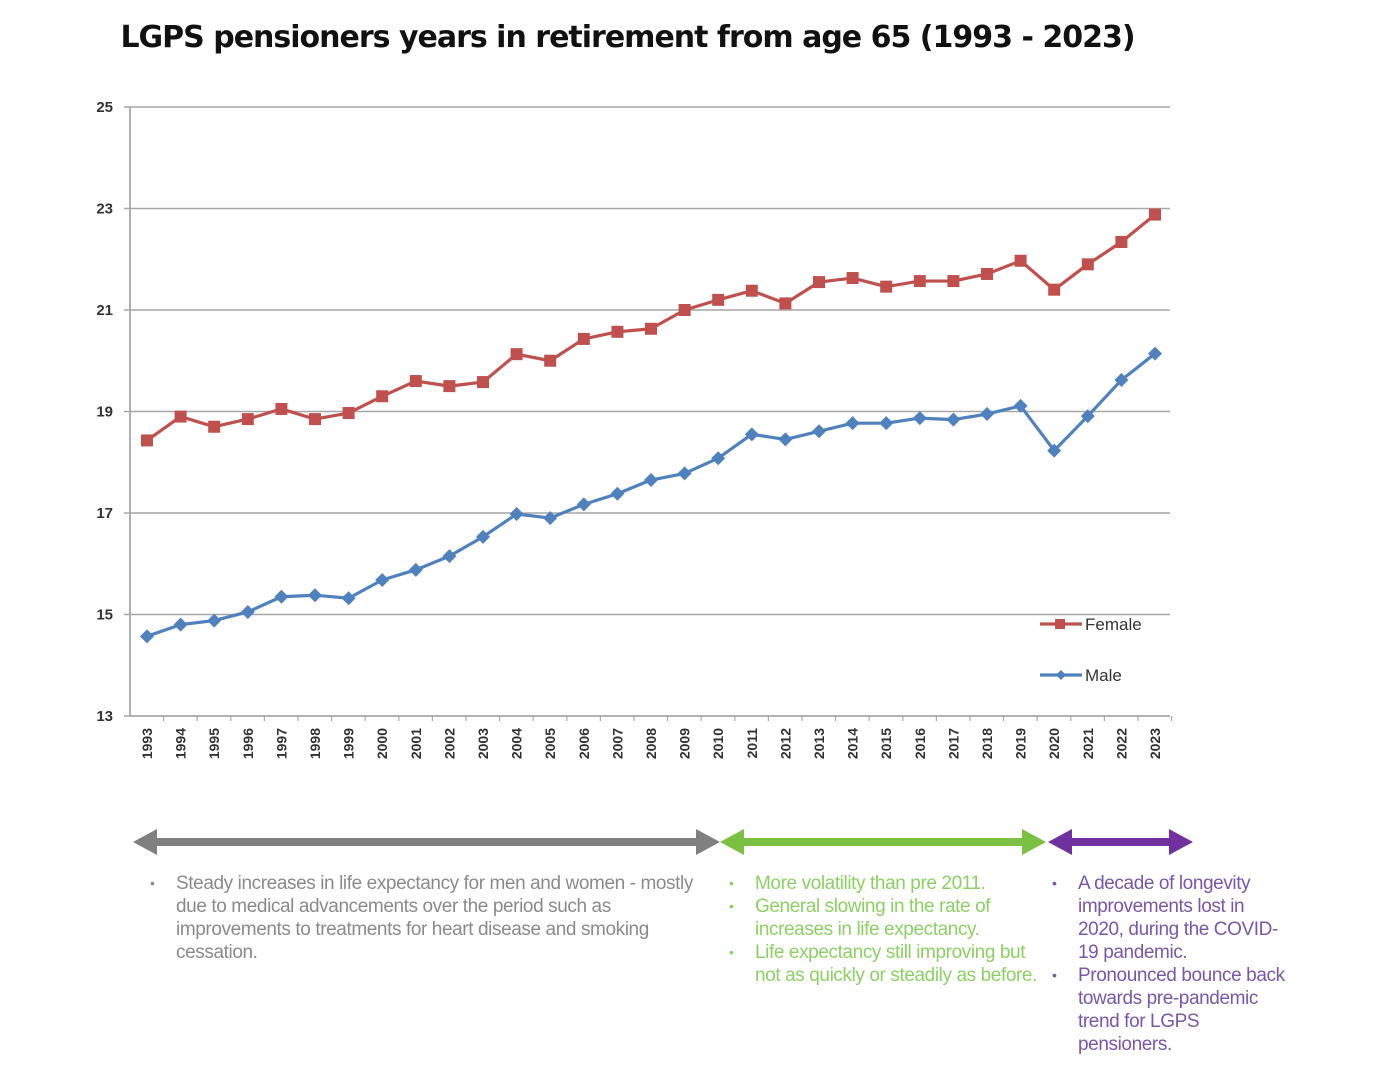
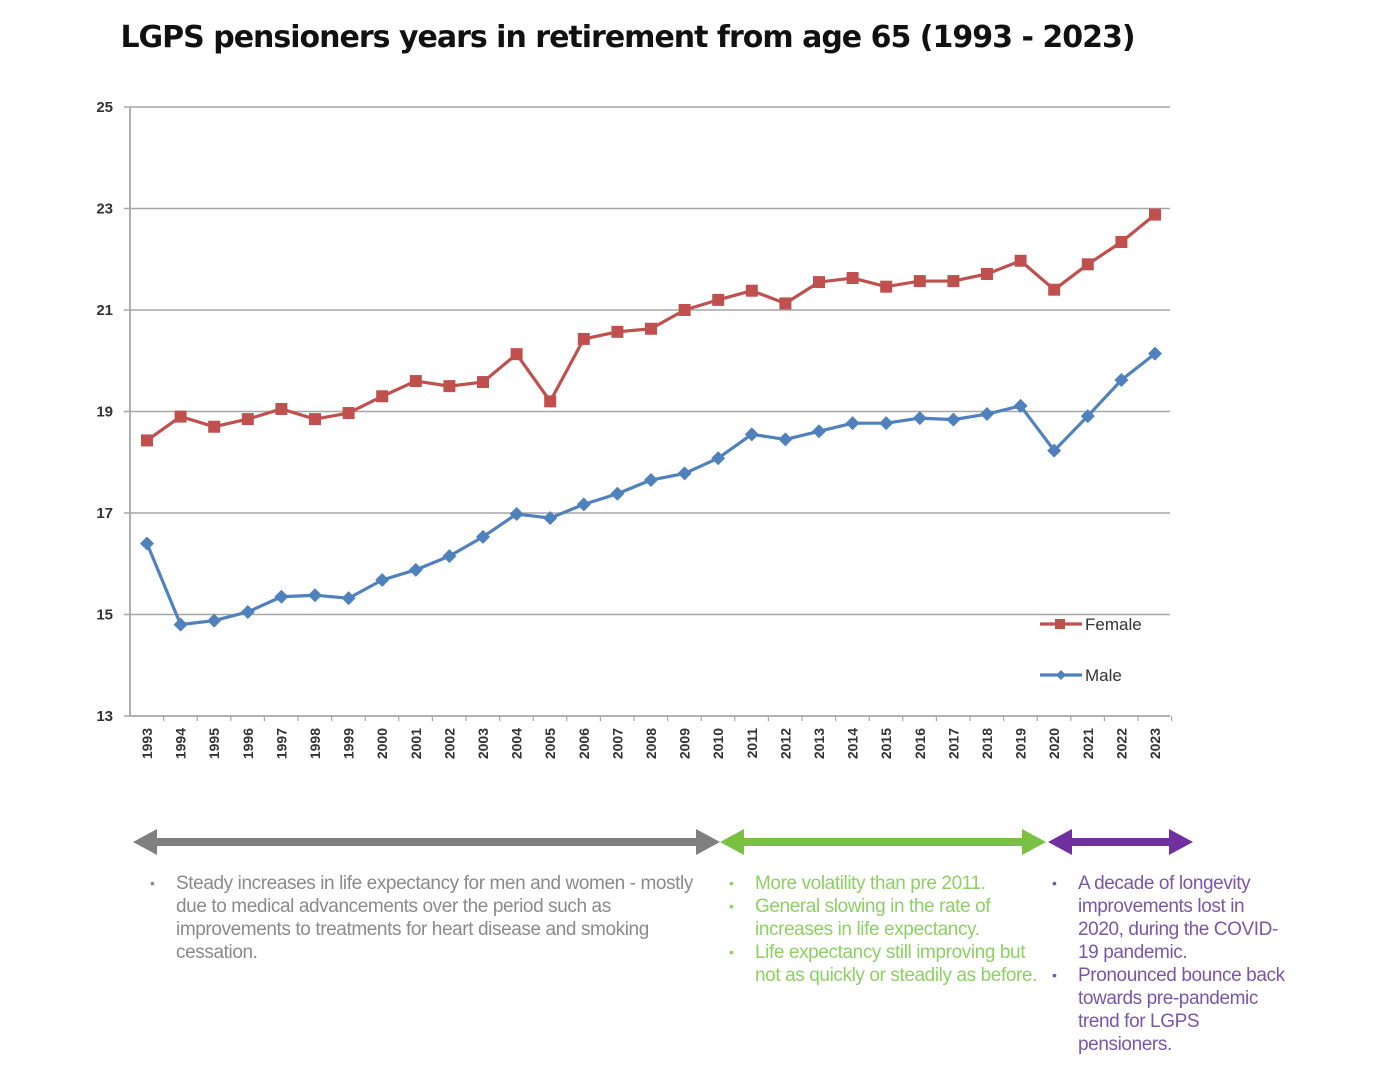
Male/1993: 14.6 -> 16.4
Female/2005: 20.0 -> 19.2
